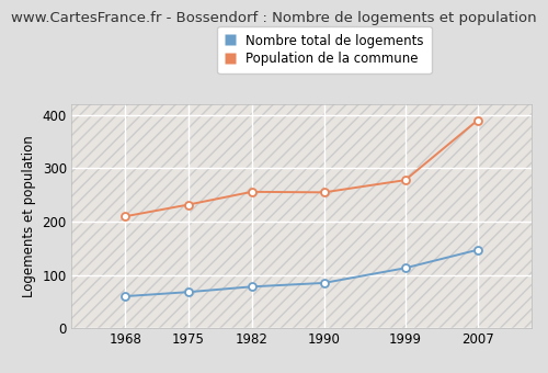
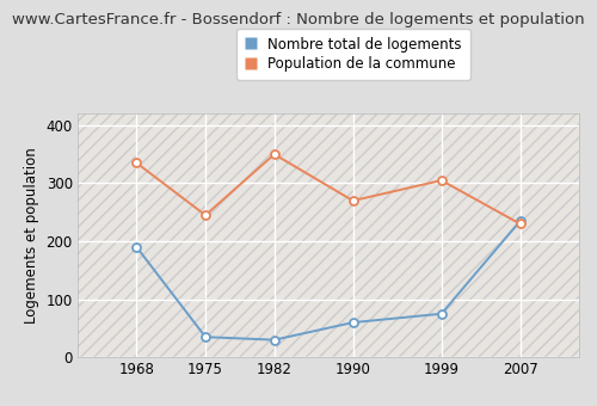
Nombre total de logements/1968: 60 -> 190
Population de la commune/1968: 210 -> 335
Nombre total de logements/1975: 68 -> 35
Population de la commune/1975: 232 -> 245
Nombre total de logements/1982: 78 -> 30
Population de la commune/1982: 256 -> 350
Nombre total de logements/1990: 85 -> 60
Population de la commune/1990: 255 -> 270
Nombre total de logements/1999: 113 -> 75
Population de la commune/1999: 278 -> 305
Nombre total de logements/2007: 147 -> 235
Population de la commune/2007: 390 -> 230
